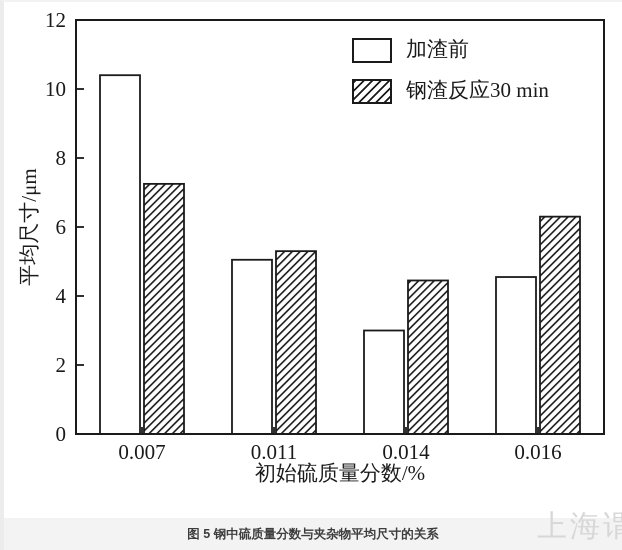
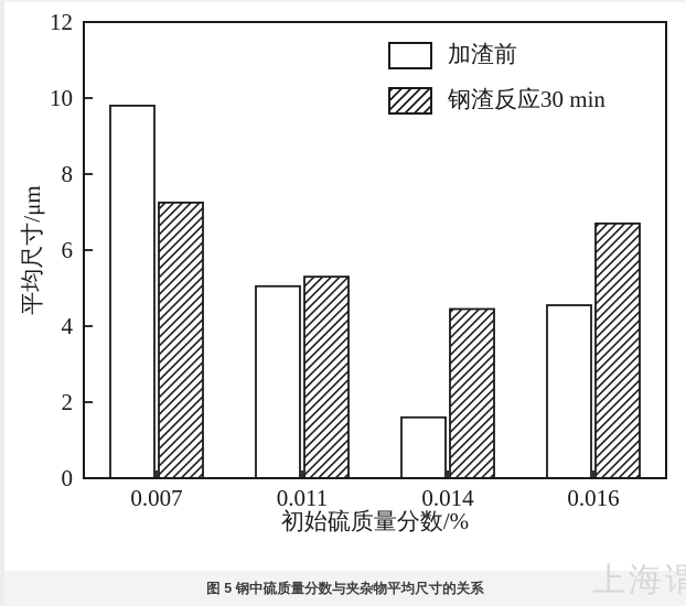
加渣前/0.007: 10.4 -> 9.8
加渣前/0.014: 3.0 -> 1.6
钢渣反应30 min/0.016: 6.3 -> 6.7
